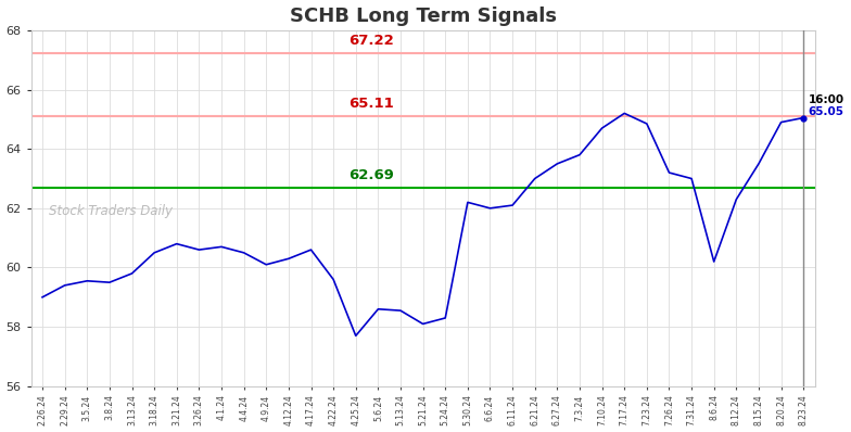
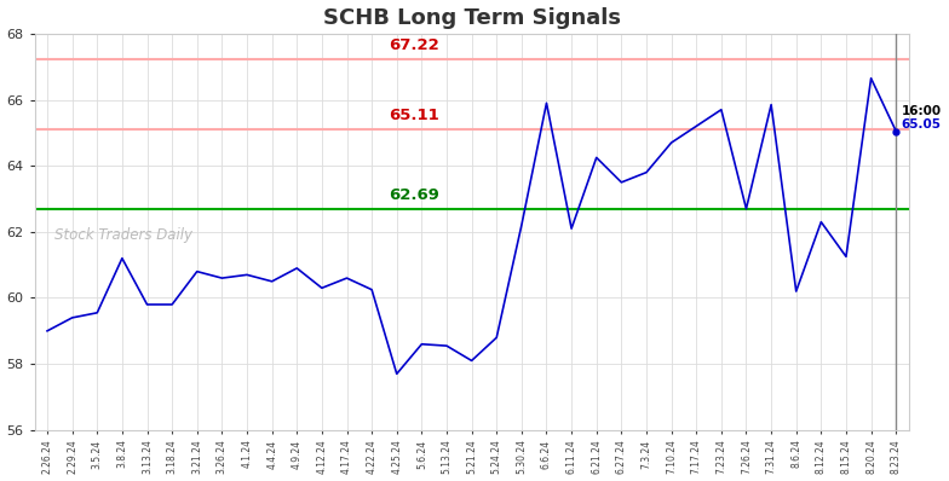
3.8.24: 59.50 -> 61.20
3.18.24: 60.50 -> 59.80
4.9.24: 60.10 -> 60.90
4.22.24: 59.60 -> 60.25
5.24.24: 58.30 -> 58.80
6.6.24: 62.00 -> 65.90
6.21.24: 63.00 -> 64.25
7.23.24: 64.85 -> 65.70
7.26.24: 63.20 -> 62.70
7.31.24: 63.00 -> 65.85
8.15.24: 63.50 -> 61.25
8.20.24: 64.90 -> 66.65
